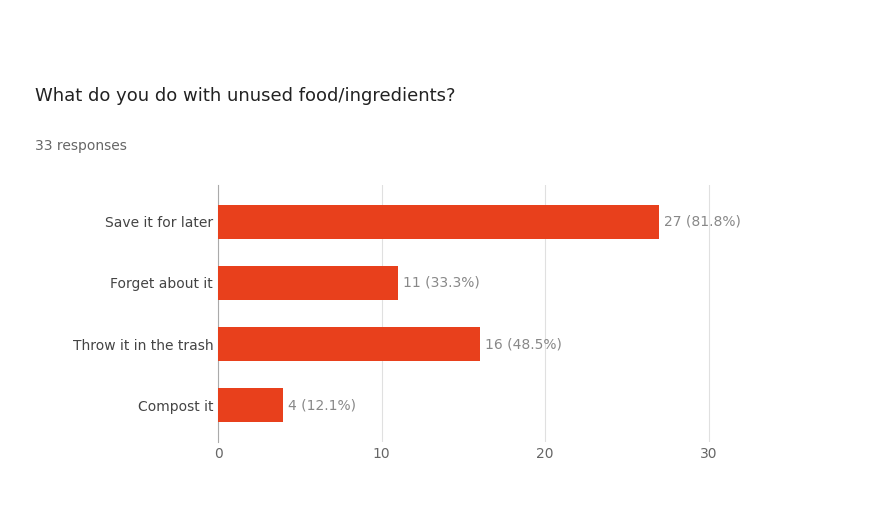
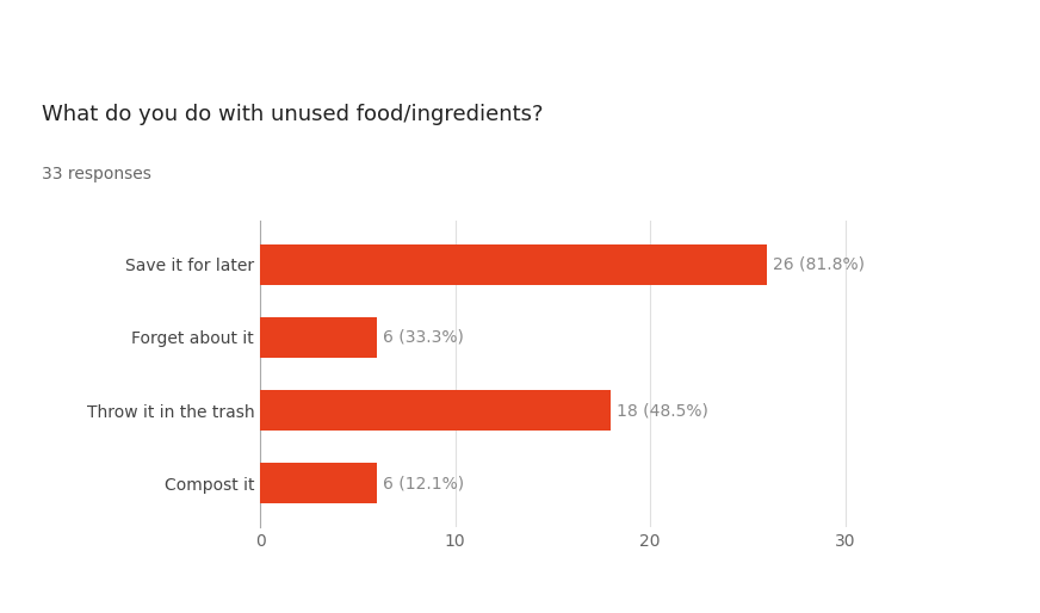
Save it for later: 27 -> 26
Forget about it: 11 -> 6
Throw it in the trash: 16 -> 18
Compost it: 4 -> 6
